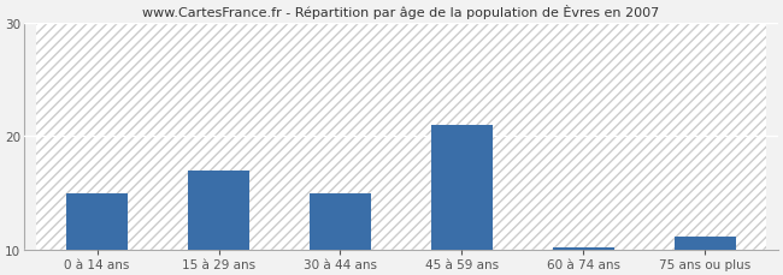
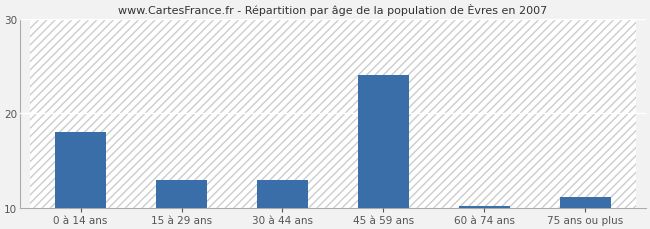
0 à 14 ans: 15.0 -> 18.0
15 à 29 ans: 17.0 -> 13.0
30 à 44 ans: 15.0 -> 13.0
45 à 59 ans: 21.0 -> 24.0
